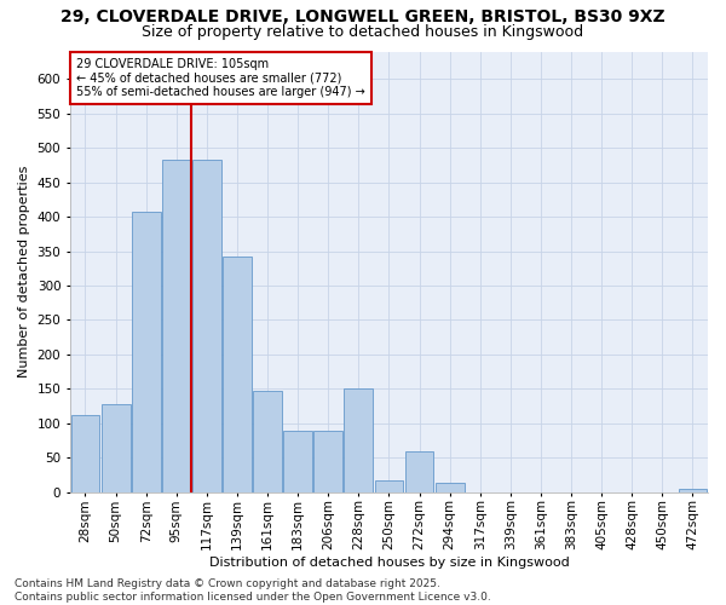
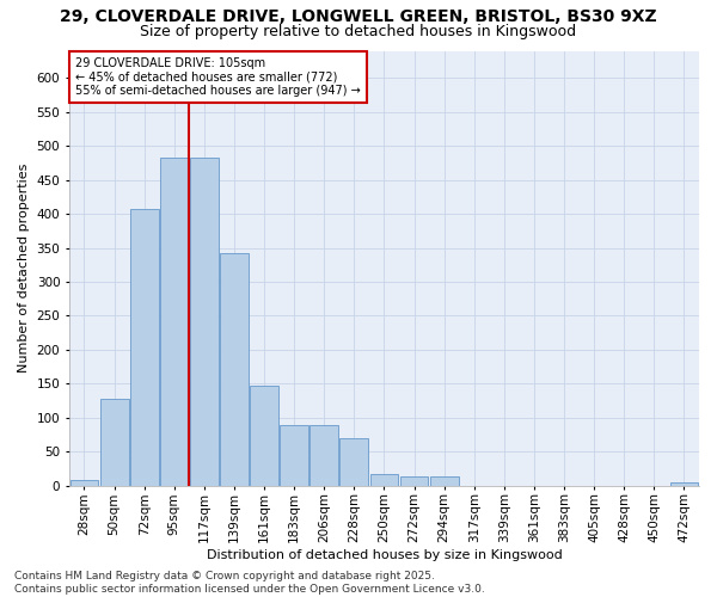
28sqm: 112 -> 8
228sqm: 150 -> 70
272sqm: 60 -> 14
